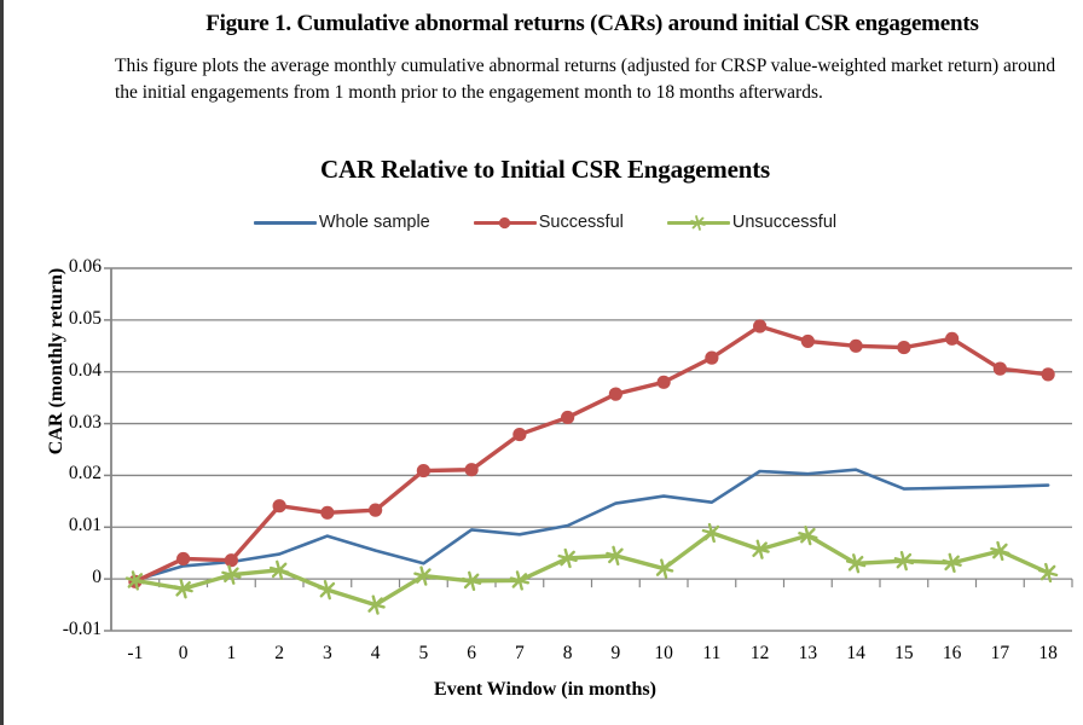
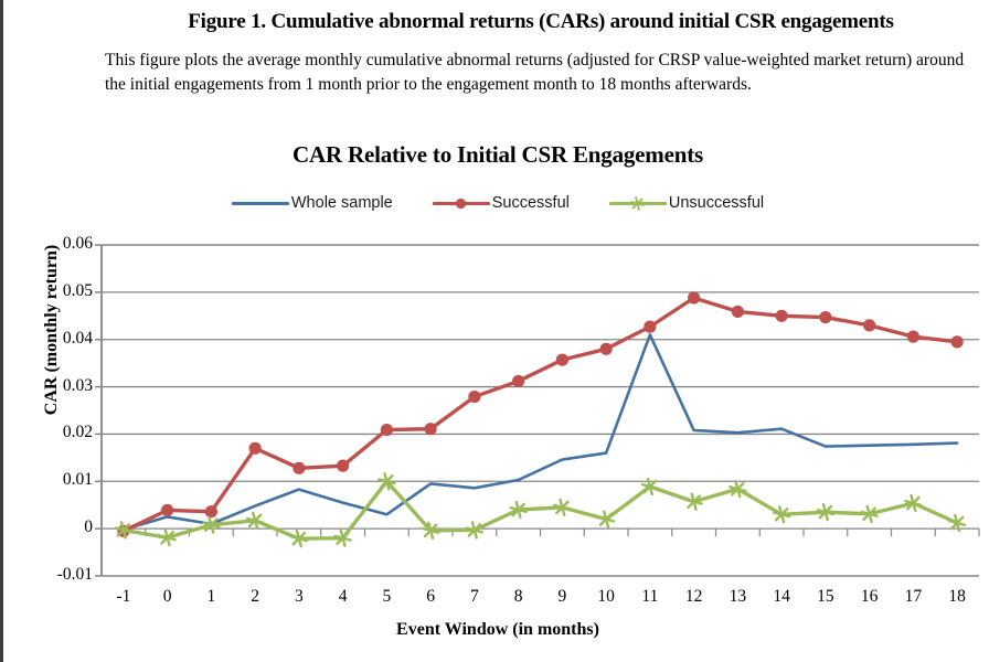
Whole sample/1: 0.003 -> 0.001
Successful/2: 0.014 -> 0.017
Unsuccessful/4: -0.005 -> -0.002
Unsuccessful/5: 0.001 -> 0.010
Whole sample/11: 0.015 -> 0.041
Successful/16: 0.046 -> 0.043
